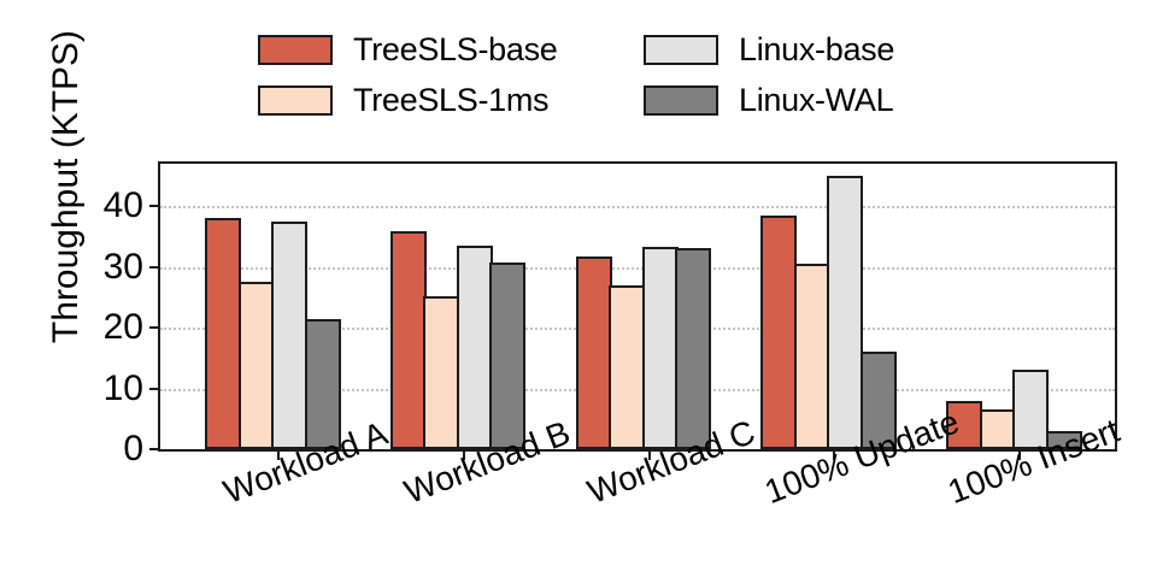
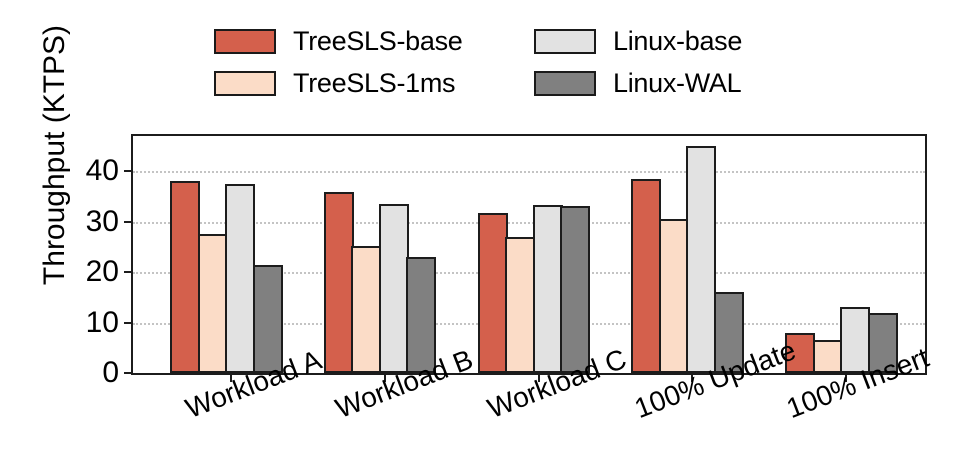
Linux-WAL/Workload B: 31 -> 23
Linux-WAL/100% Insert: 3 -> 12
